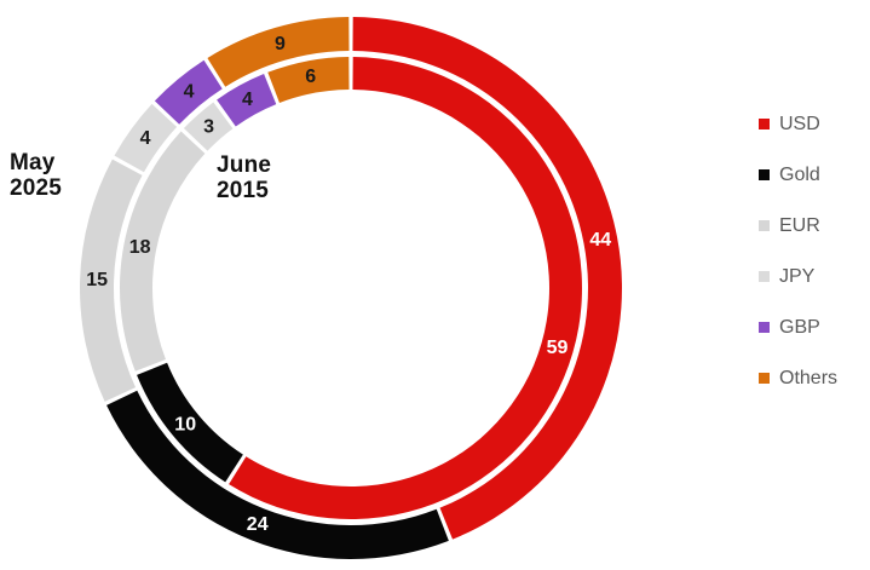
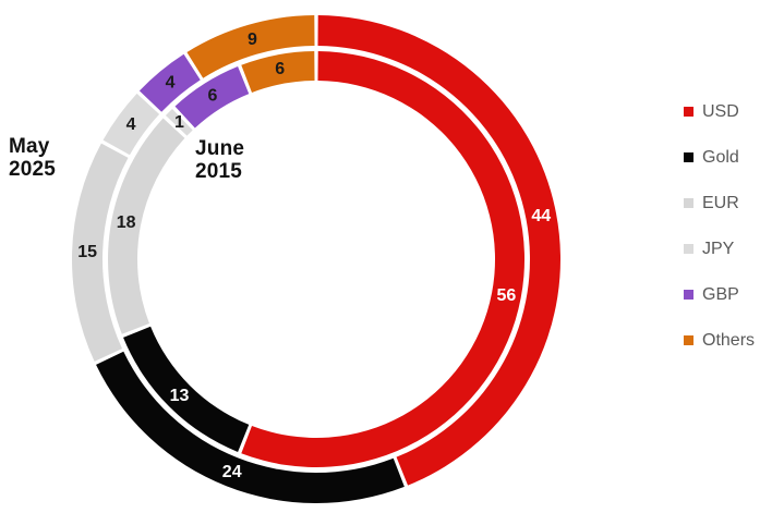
June 2015/USD: 59 -> 56
June 2015/Gold: 10 -> 13
June 2015/JPY: 3 -> 1
June 2015/GBP: 4 -> 6
